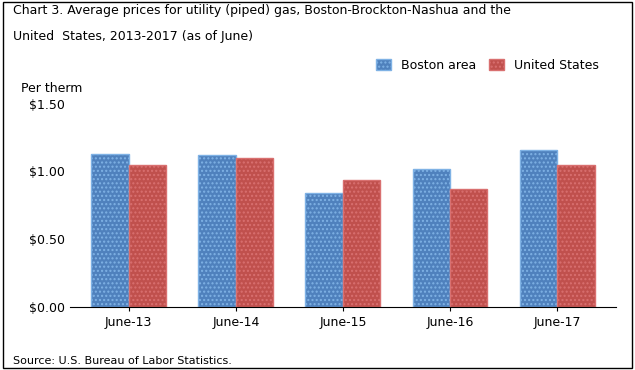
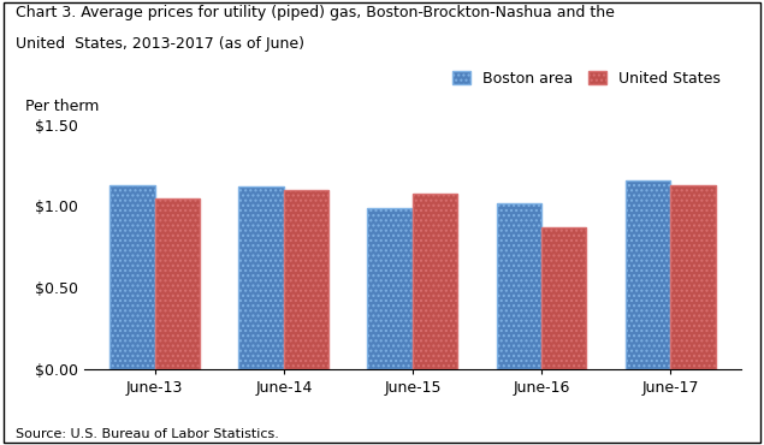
Boston area/June-15: $0.84 -> $0.99
United States/June-15: $0.94 -> $1.08
United States/June-17: $1.05 -> $1.13
